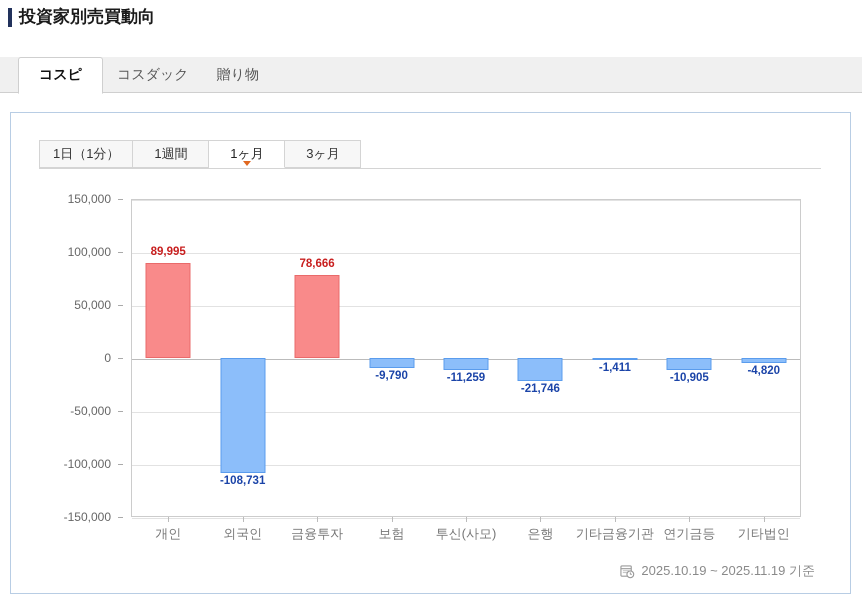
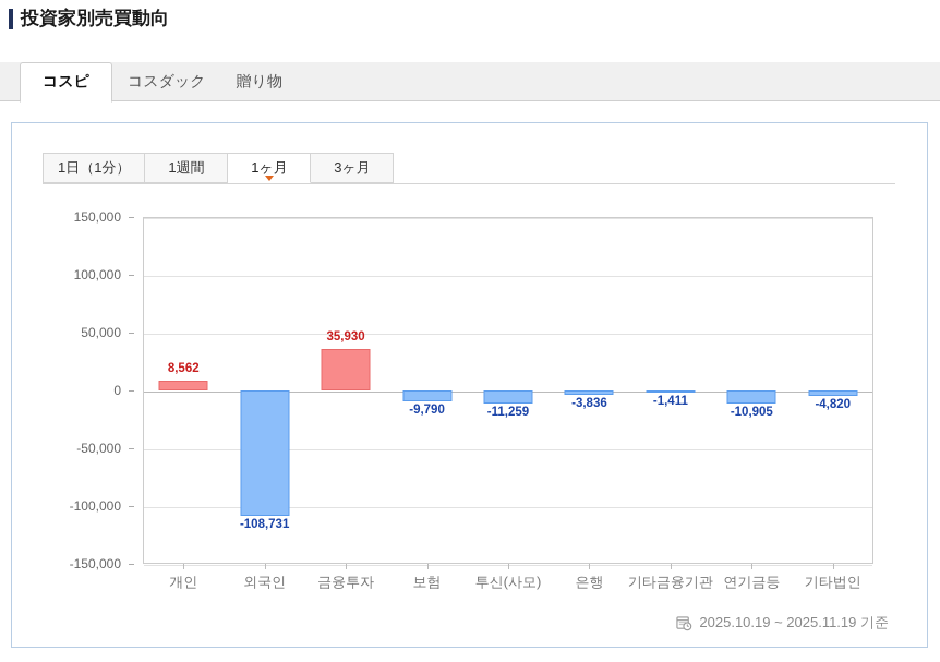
개인: 89,995 -> 8,562
금융투자: 78,666 -> 35,930
은행: -21,746 -> -3,836
